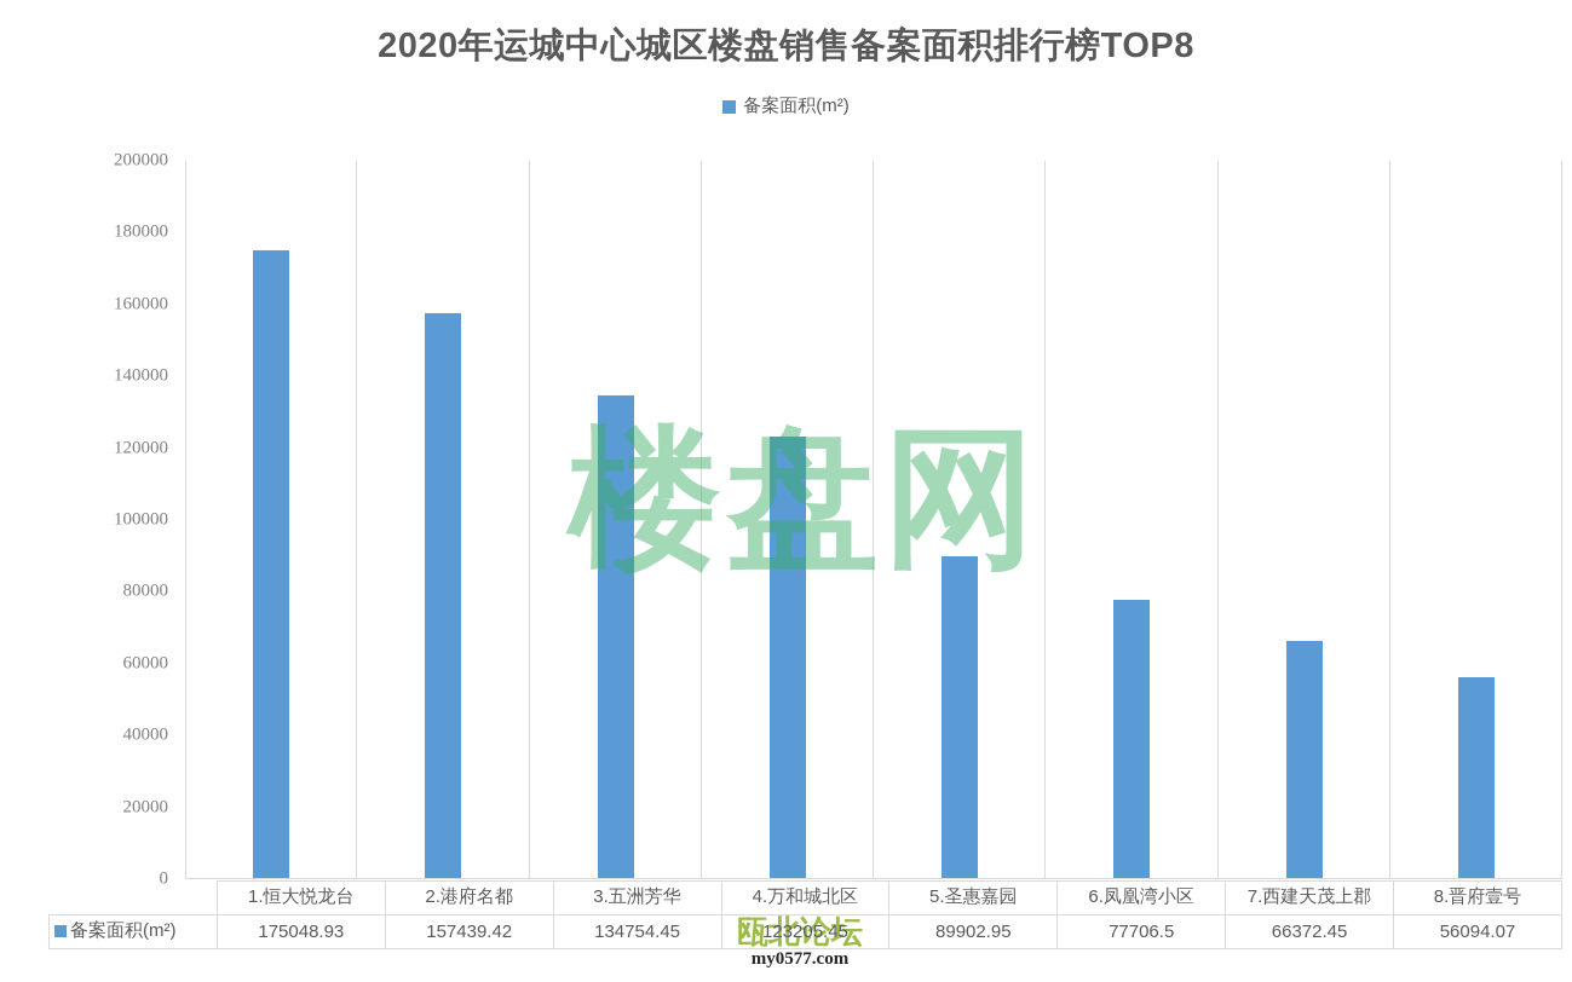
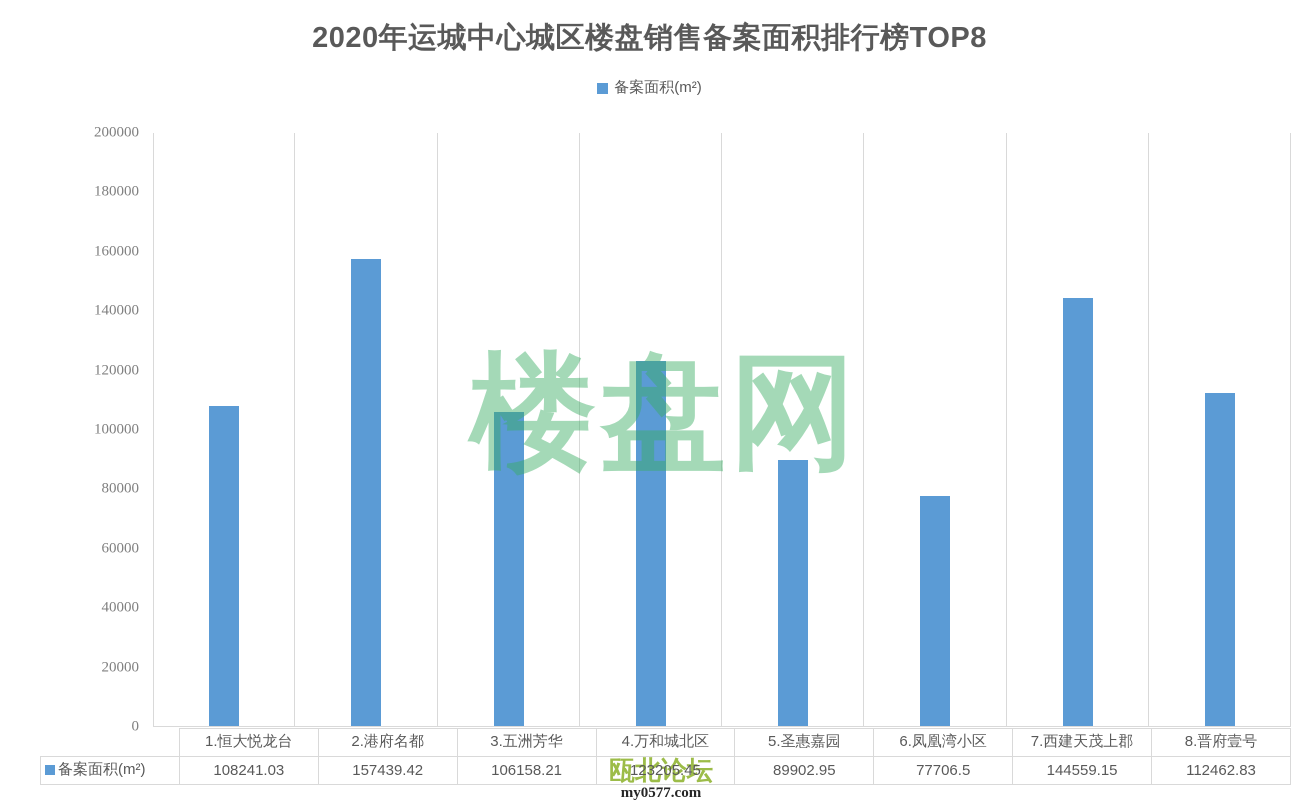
1.恒大悦龙台: 175048.93 -> 108241.03
3.五洲芳华: 134754.45 -> 106158.21
7.西建天茂上郡: 66372.45 -> 144559.15
8.晋府壹号: 56094.07 -> 112462.83
